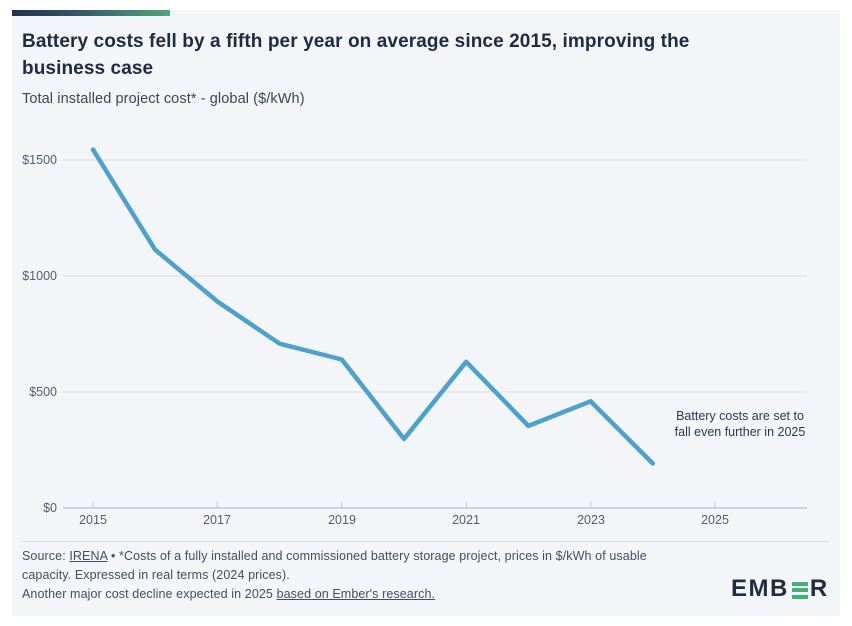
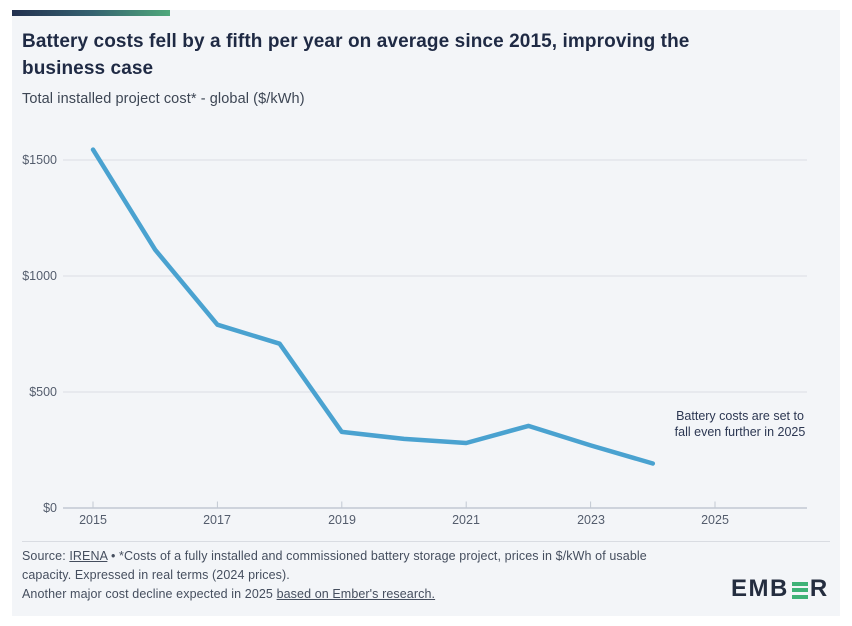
2017: $890 -> $790
2019: $640 -> $330
2021: $630 -> $280
2023: $460 -> $270
